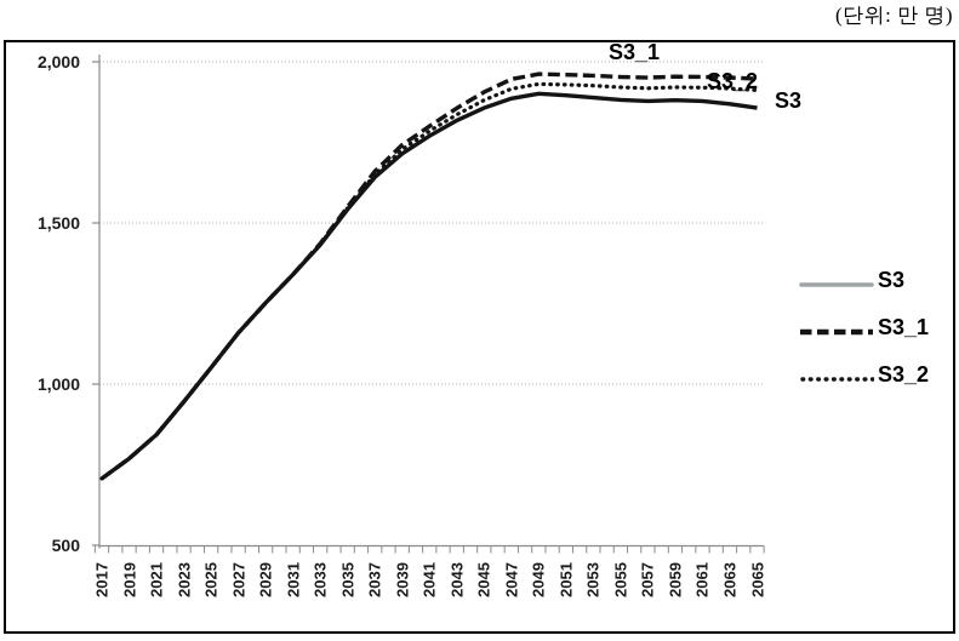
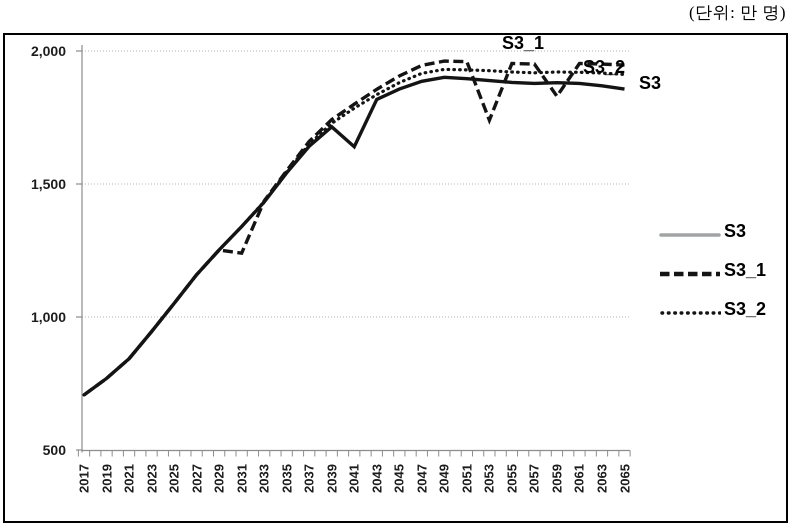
S3_1/2031: 1340 -> 1240
S3/2041: 1770 -> 1640
S3_1/2053: 1960 -> 1740
S3_1/2059: 1950 -> 1830
